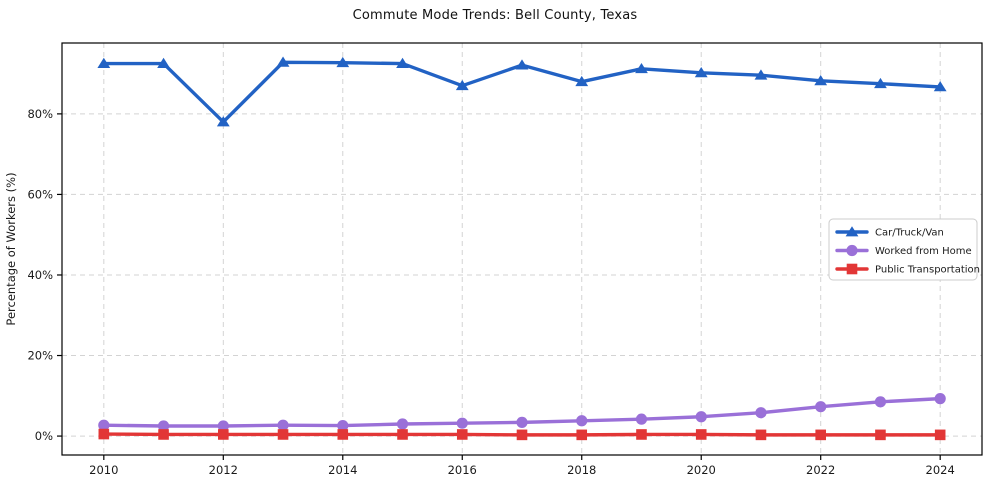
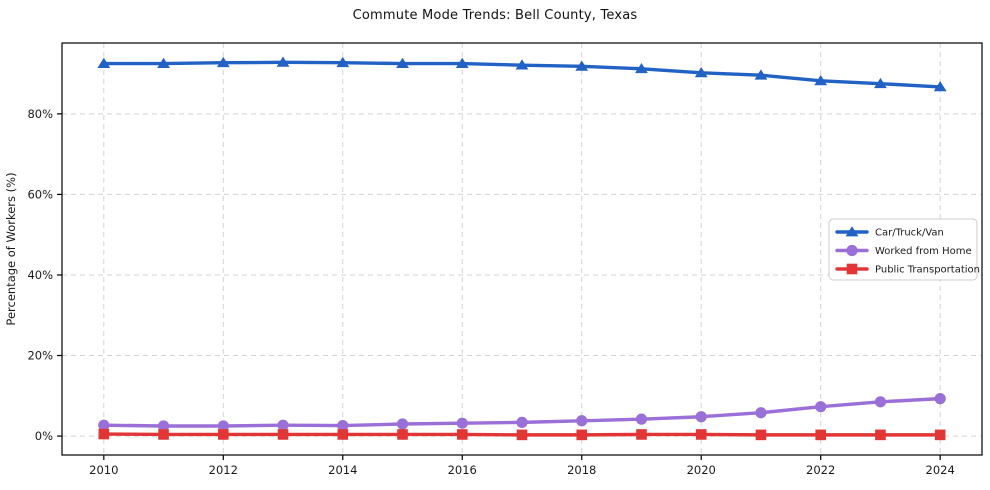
Car/Truck/Van/2012: 78% -> 93%
Car/Truck/Van/2016: 87% -> 92%
Car/Truck/Van/2018: 88% -> 92%
